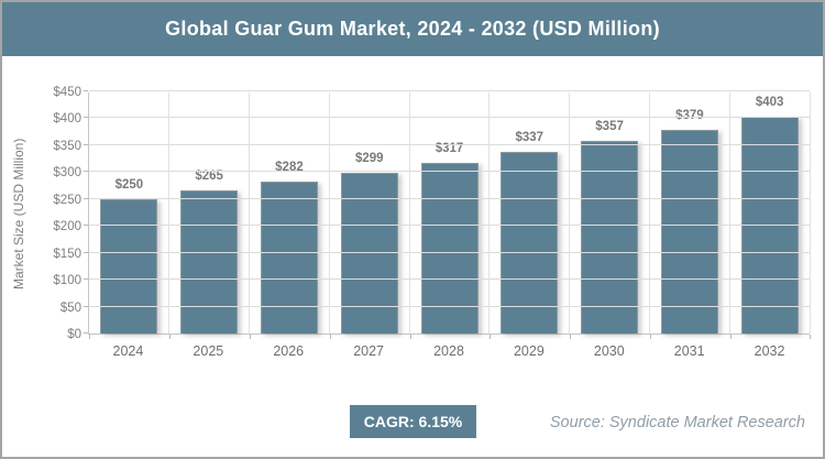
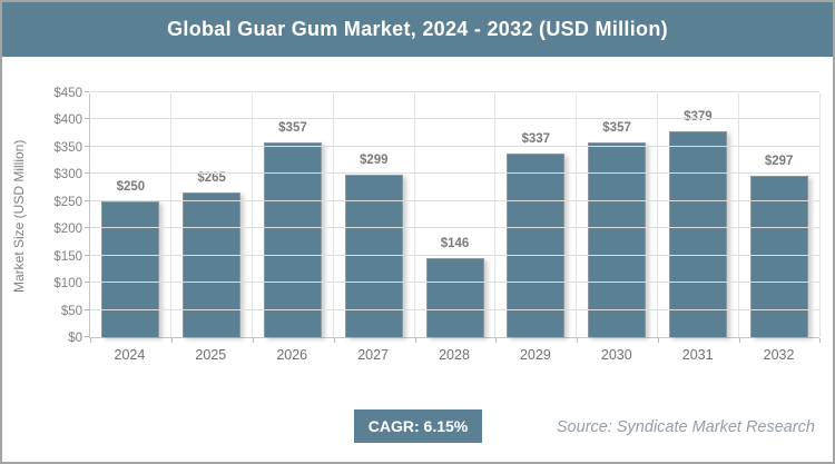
2026: $282 -> $357
2028: $317 -> $146
2032: $403 -> $297
